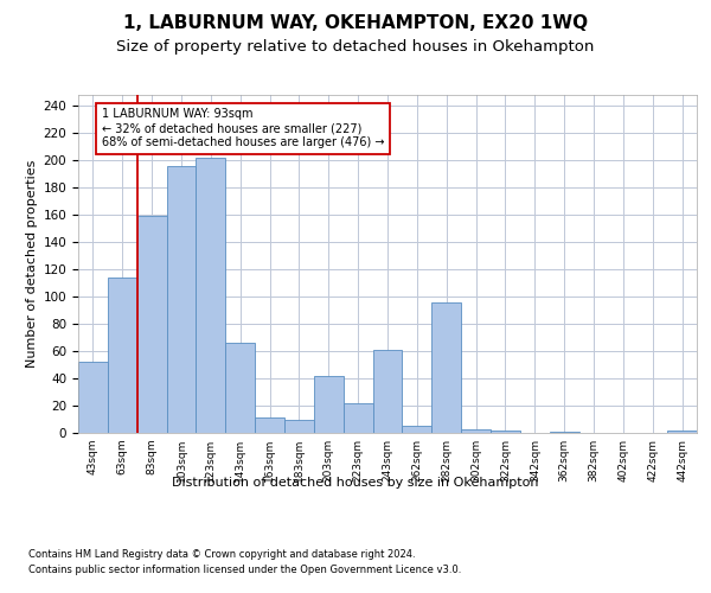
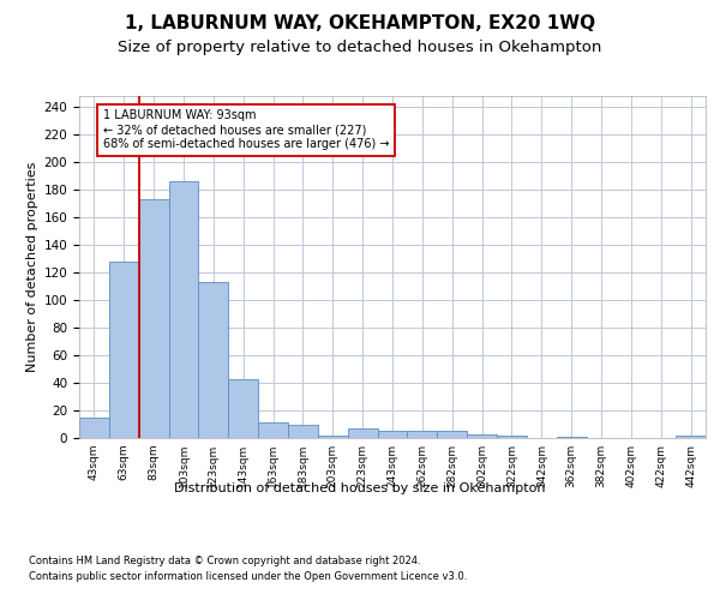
43sqm: 52 -> 15
63sqm: 114 -> 128
83sqm: 159 -> 173
103sqm: 196 -> 186
123sqm: 202 -> 113
143sqm: 66 -> 43
203sqm: 42 -> 2
223sqm: 22 -> 7
243sqm: 61 -> 5
282sqm: 96 -> 5
